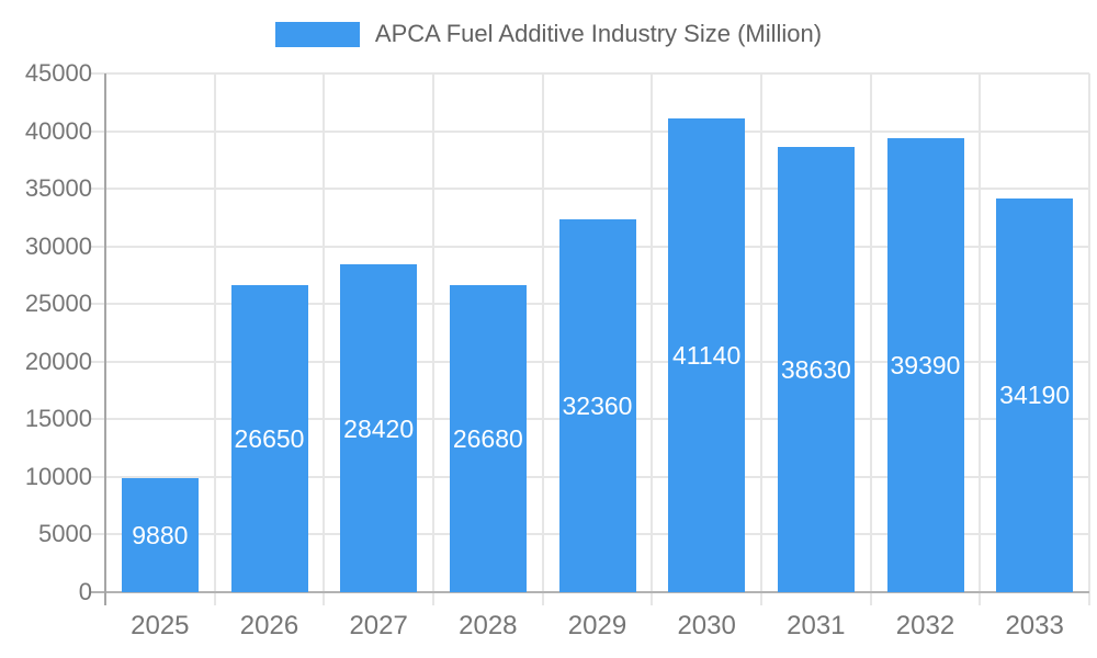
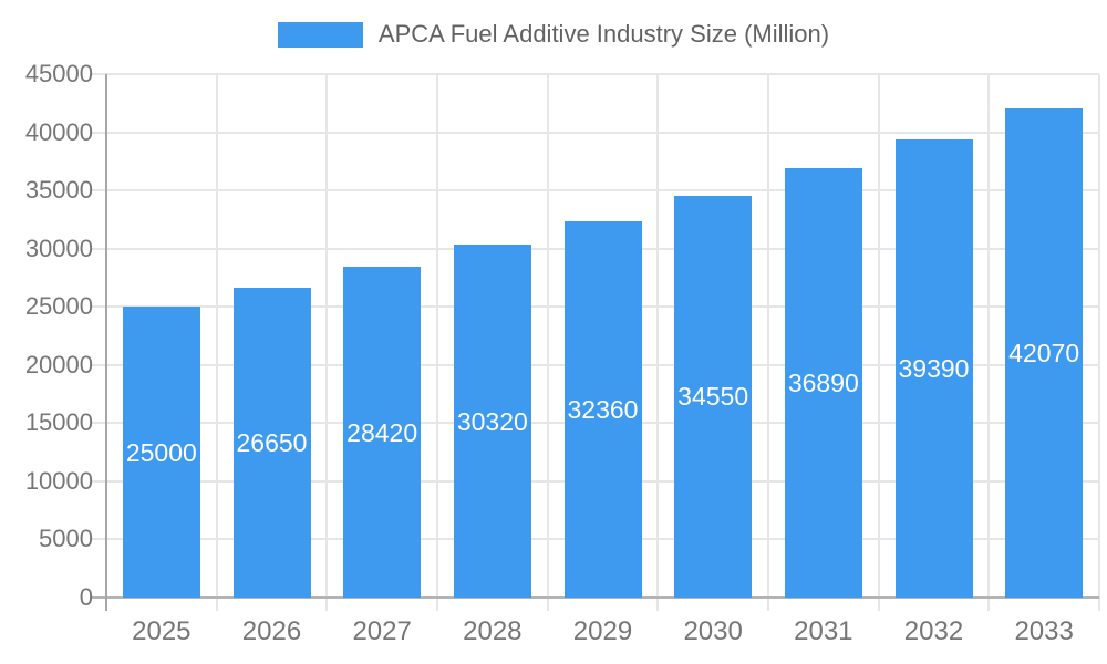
2025: 9880 -> 25000
2028: 26680 -> 30320
2030: 41140 -> 34550
2031: 38630 -> 36890
2033: 34190 -> 42070
